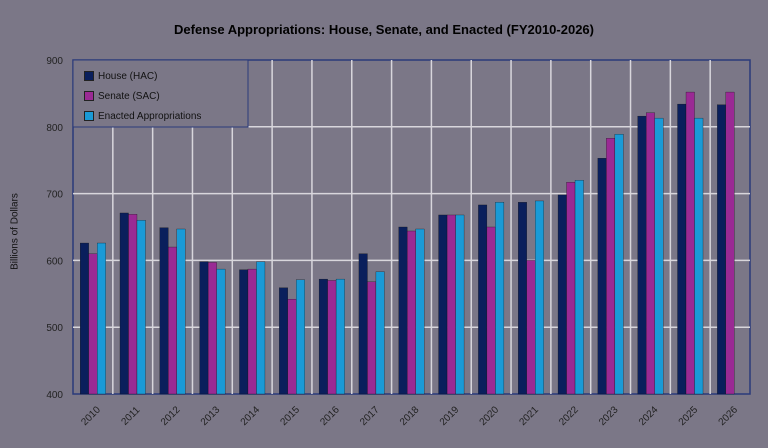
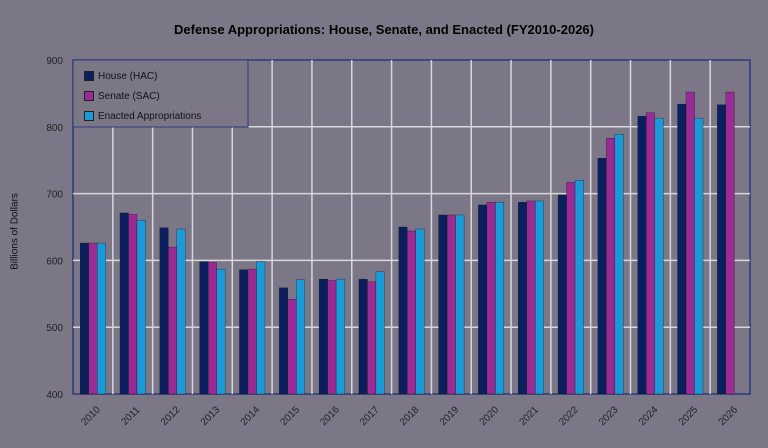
Senate (SAC)/2010: 610 -> 630
House (HAC)/2017: 610 -> 570
Senate (SAC)/2020: 650 -> 690
Senate (SAC)/2021: 600 -> 690
